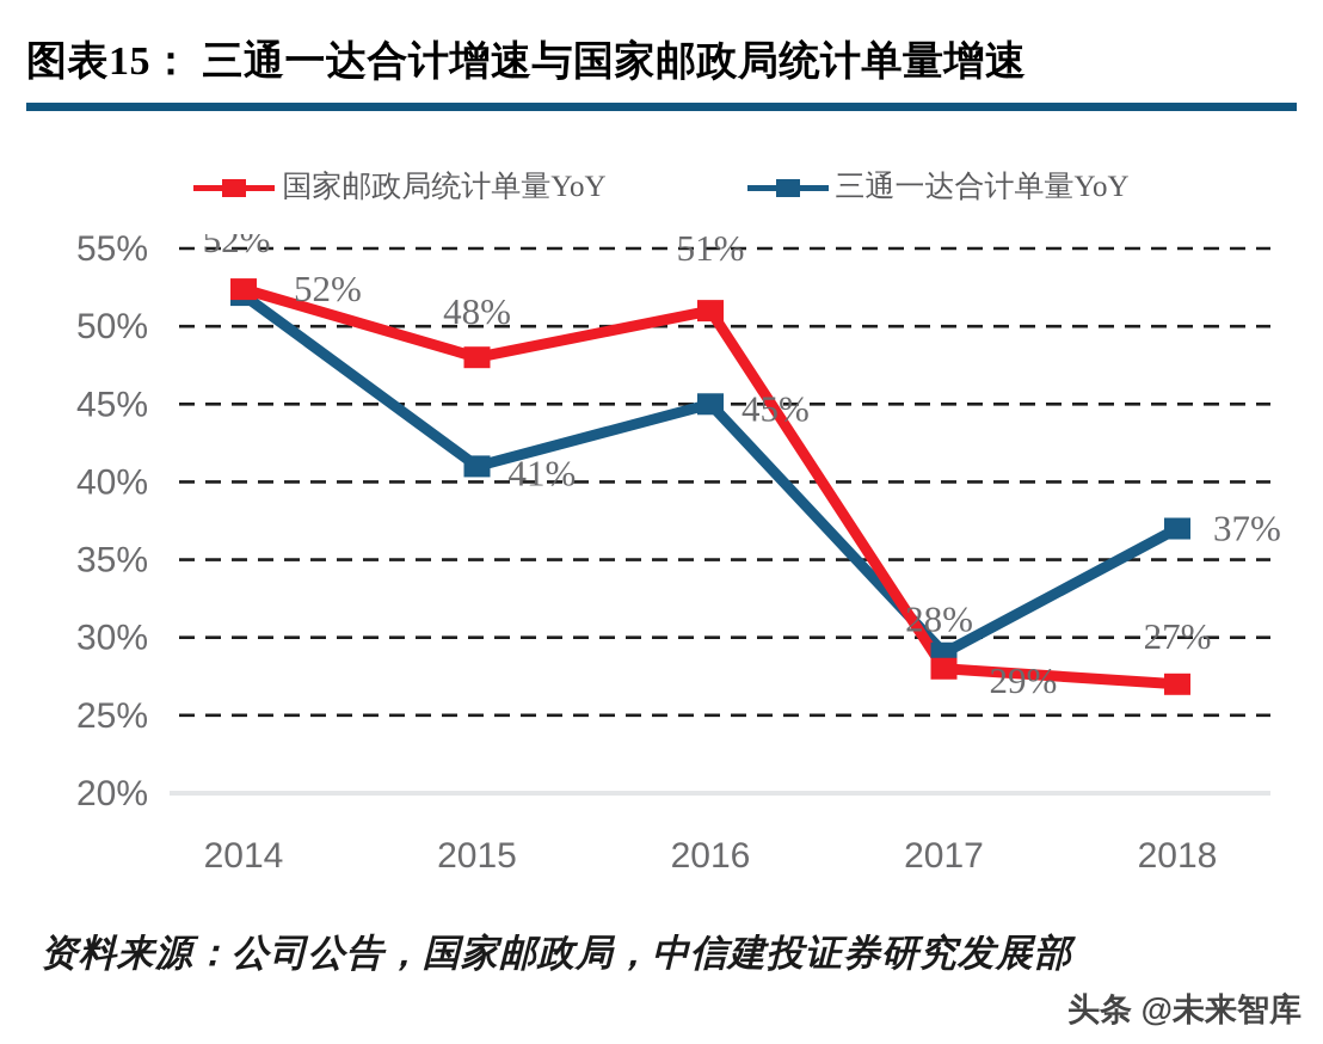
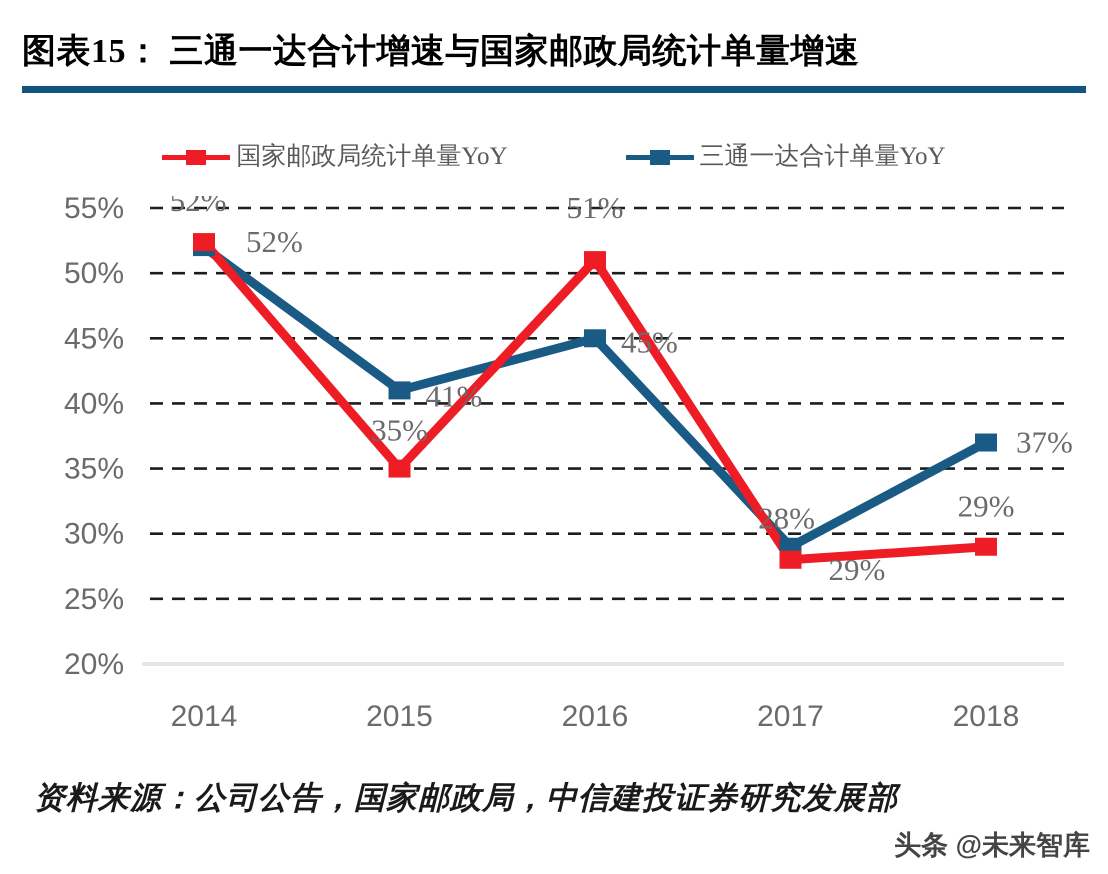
国家邮政局统计单量YoY/2015: 48% -> 35%
国家邮政局统计单量YoY/2018: 27% -> 29%
